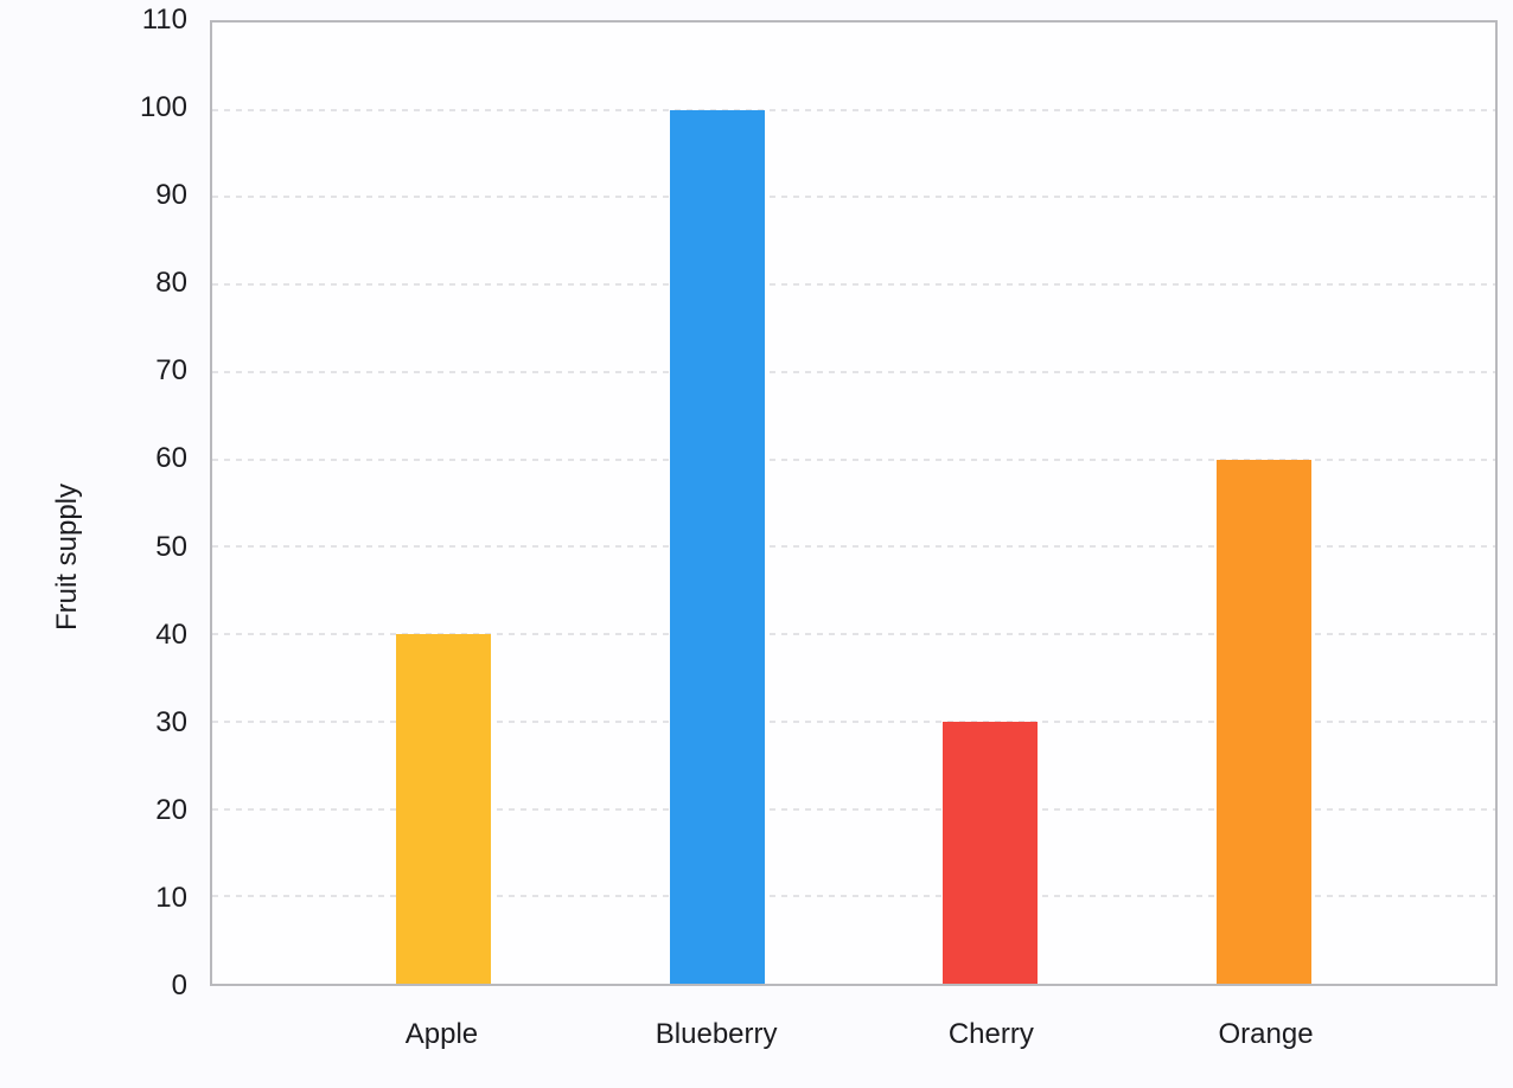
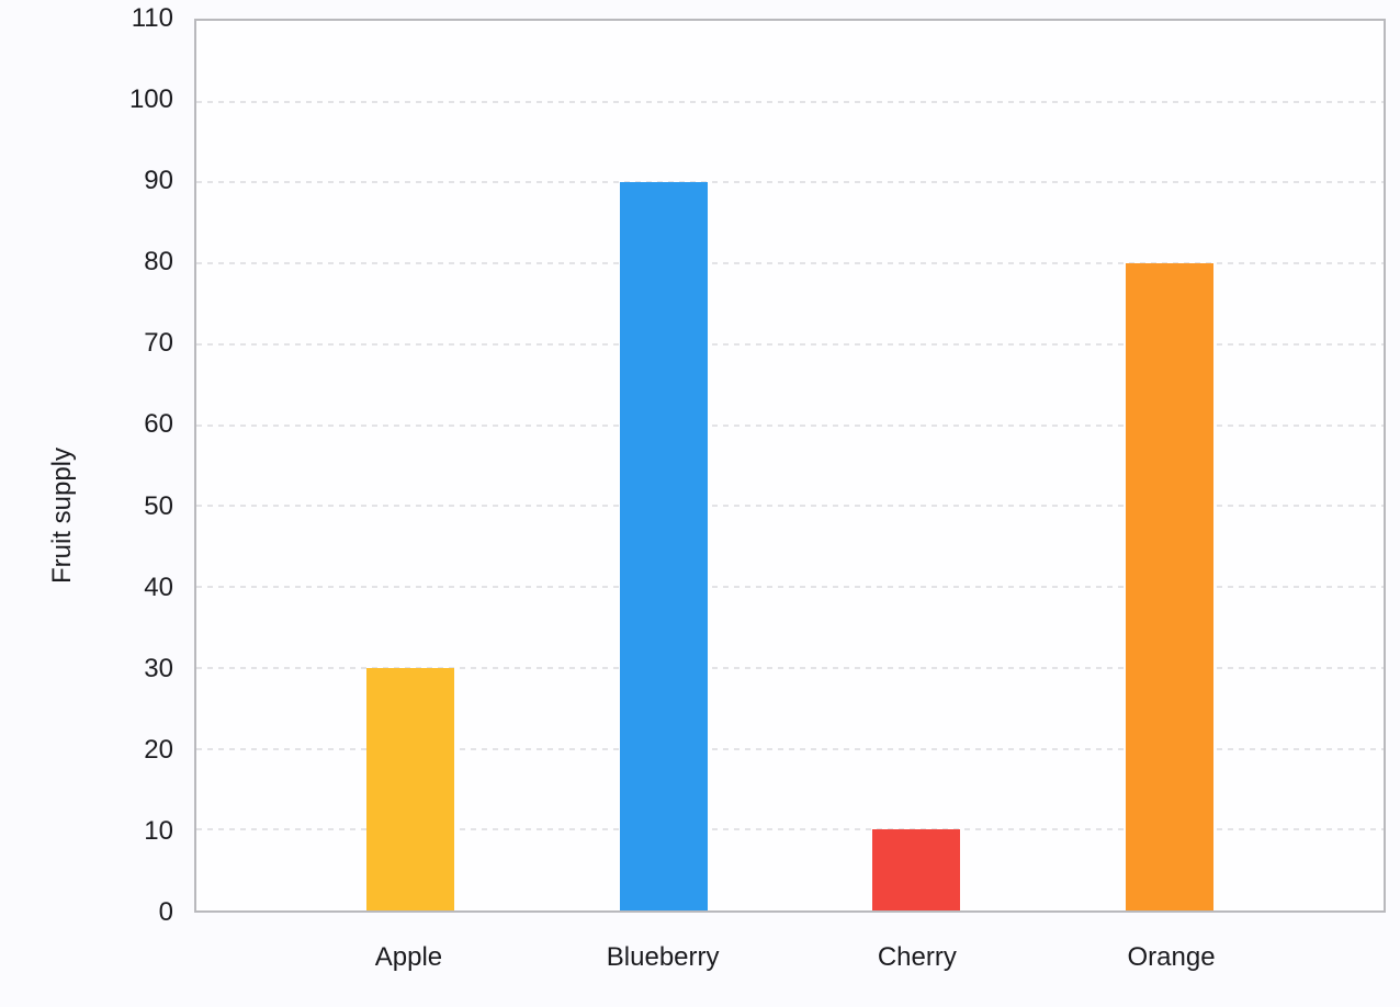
Apple: 40 -> 30
Blueberry: 100 -> 90
Cherry: 30 -> 10
Orange: 60 -> 80
